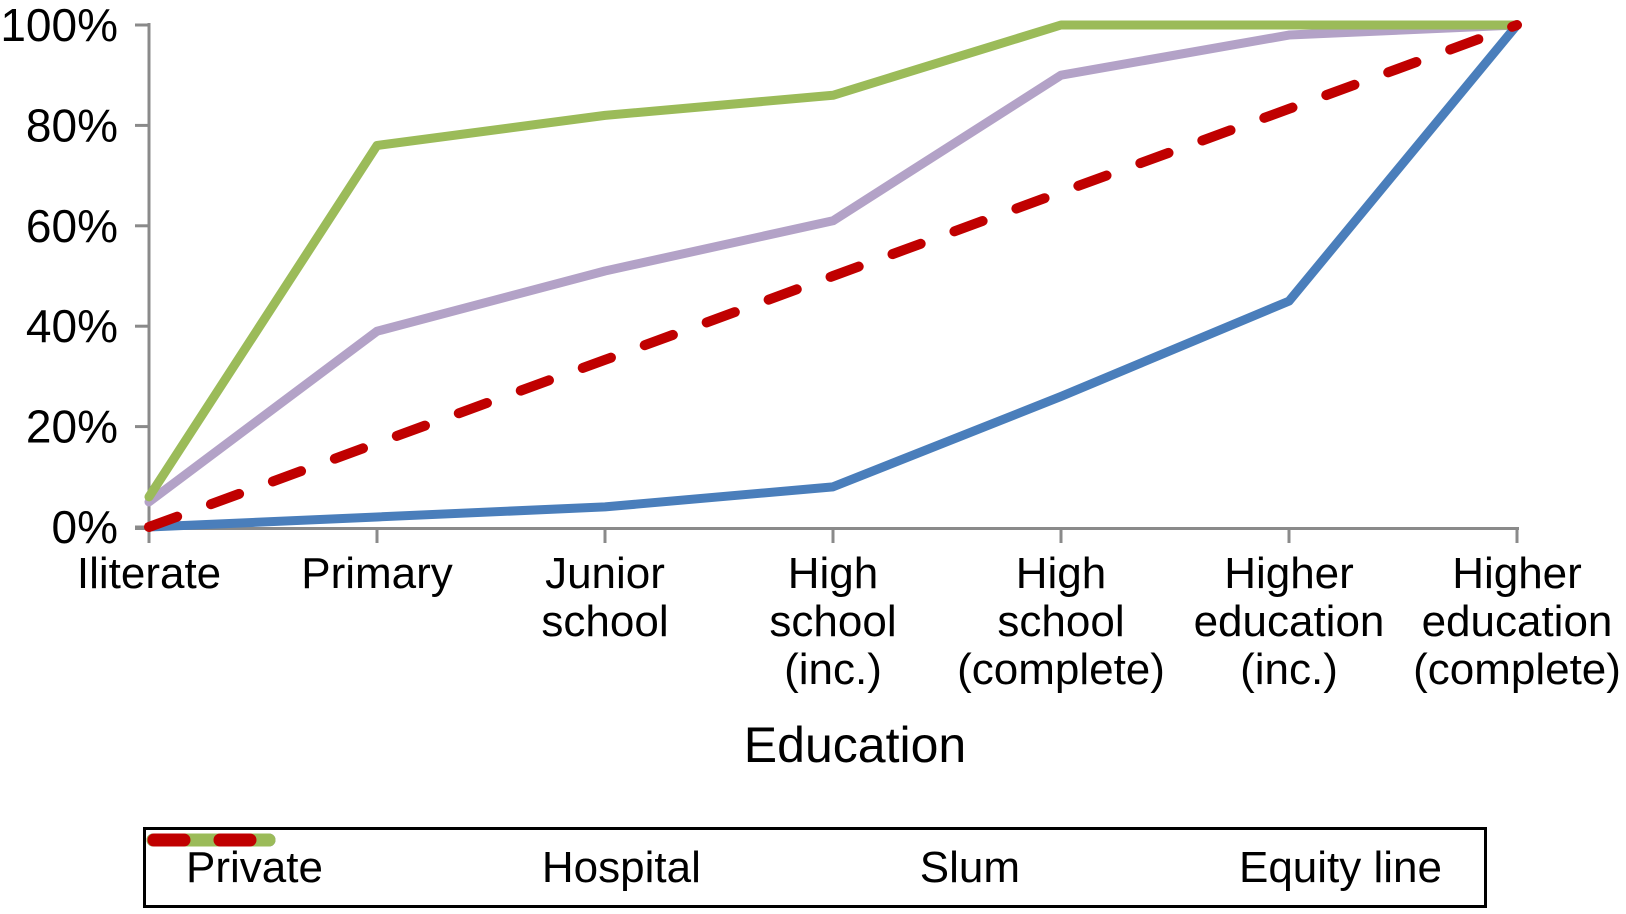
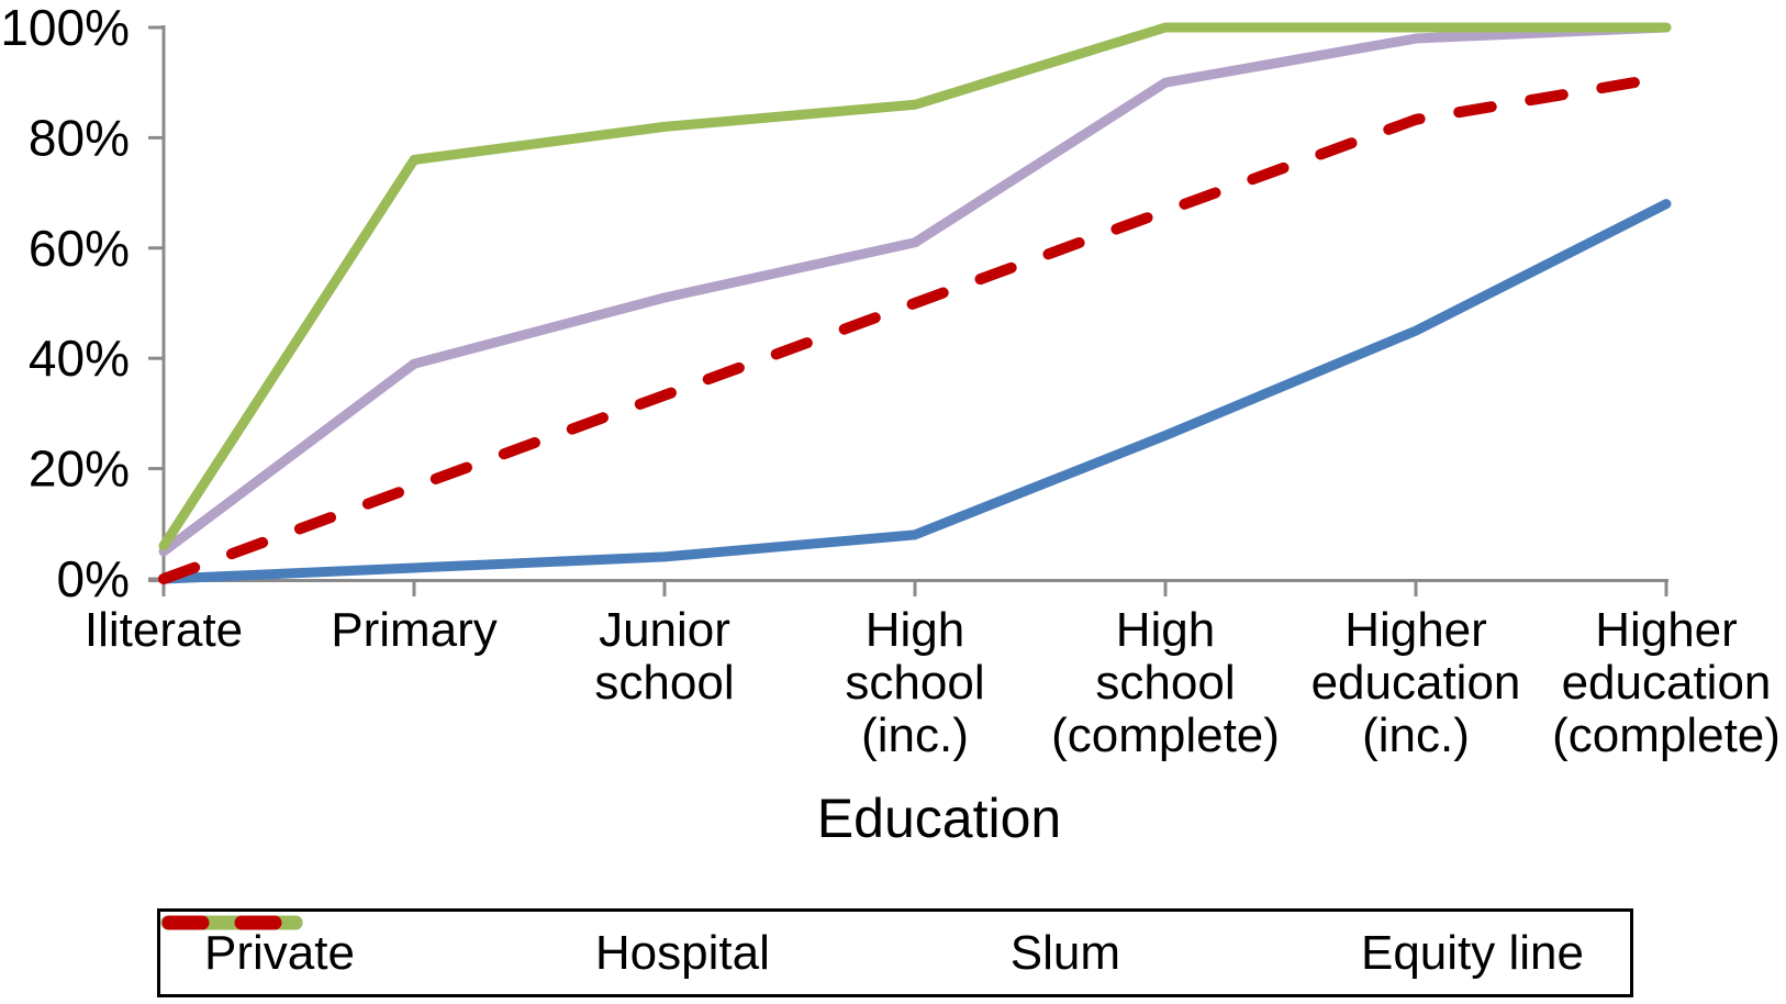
Private/Higher education (complete): 100% -> 68%
Equity line/Higher education (complete): 100% -> 91%
